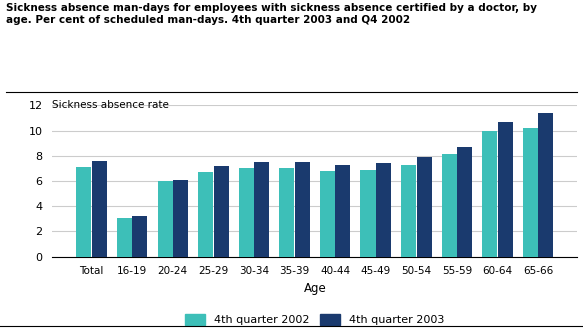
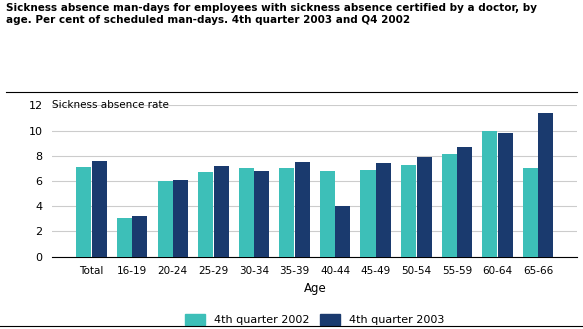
4th quarter 2003/30-34: 7.5 -> 6.8
4th quarter 2003/40-44: 7.3 -> 4.0
4th quarter 2003/60-64: 10.7 -> 9.8
4th quarter 2002/65-66: 10.2 -> 7.0
